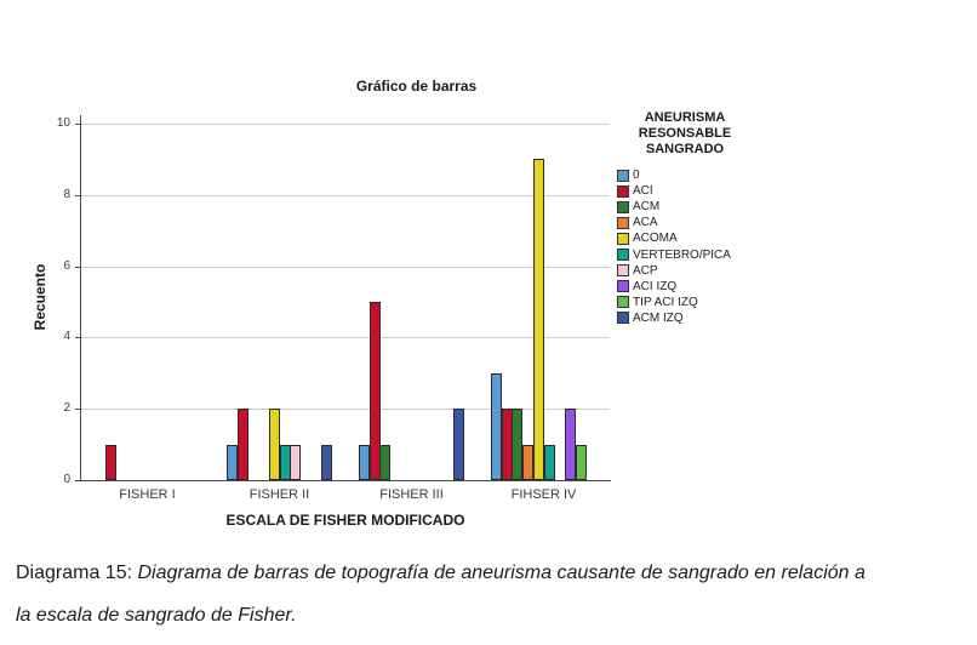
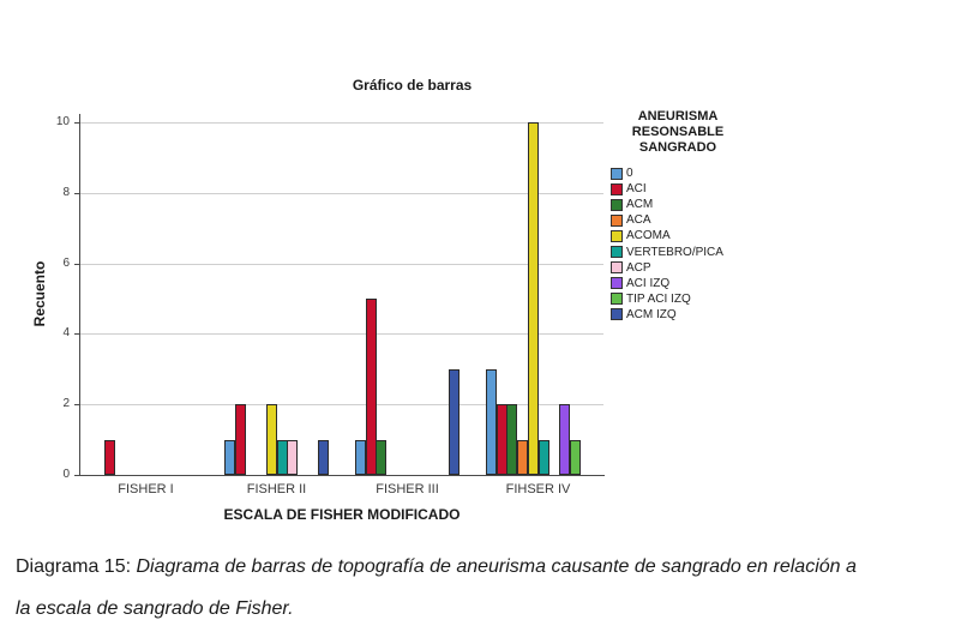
ACM IZQ/FISHER III: 2 -> 3
ACOMA/FIHSER IV: 9 -> 10
